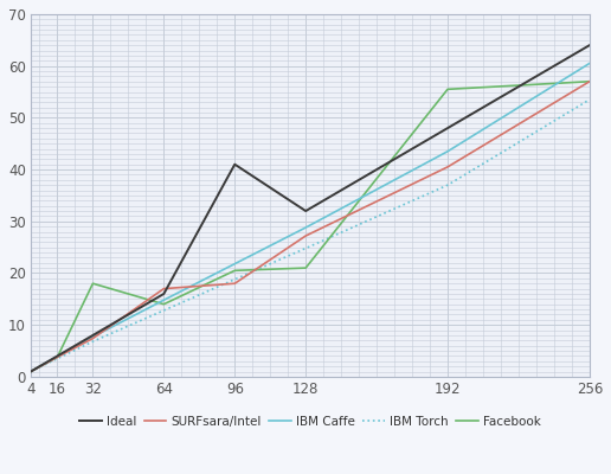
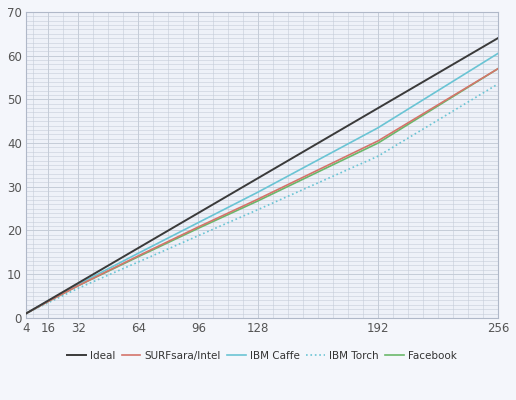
Facebook/32: 18.0 -> 7.4
SURFsara/Intel/64: 17.0 -> 14.2
Ideal/96: 41 -> 24
SURFsara/Intel/96: 18.0 -> 20.8
Facebook/128: 21.0 -> 26.8
Facebook/192: 55.5 -> 40.0
